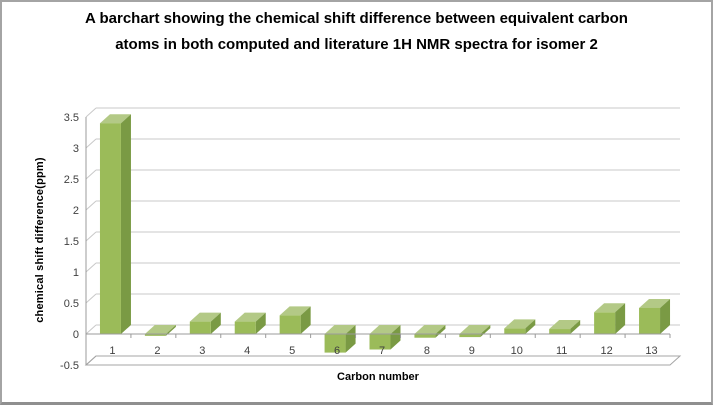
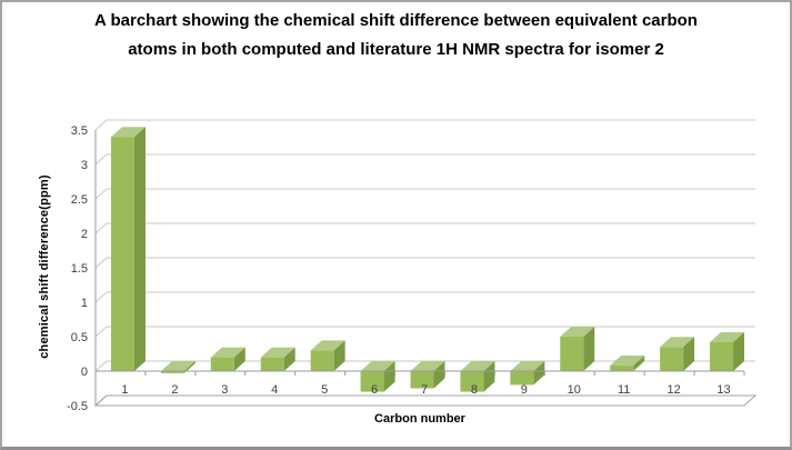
8: -0.1 -> -0.3
9: -0.1 -> -0.2
10: 0.1 -> 0.5
